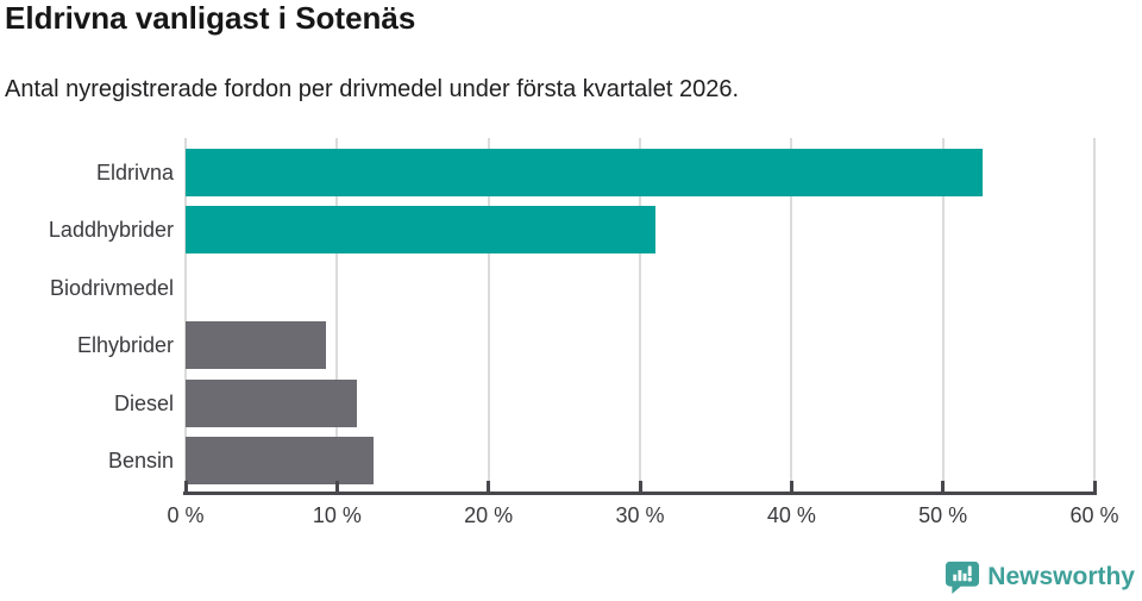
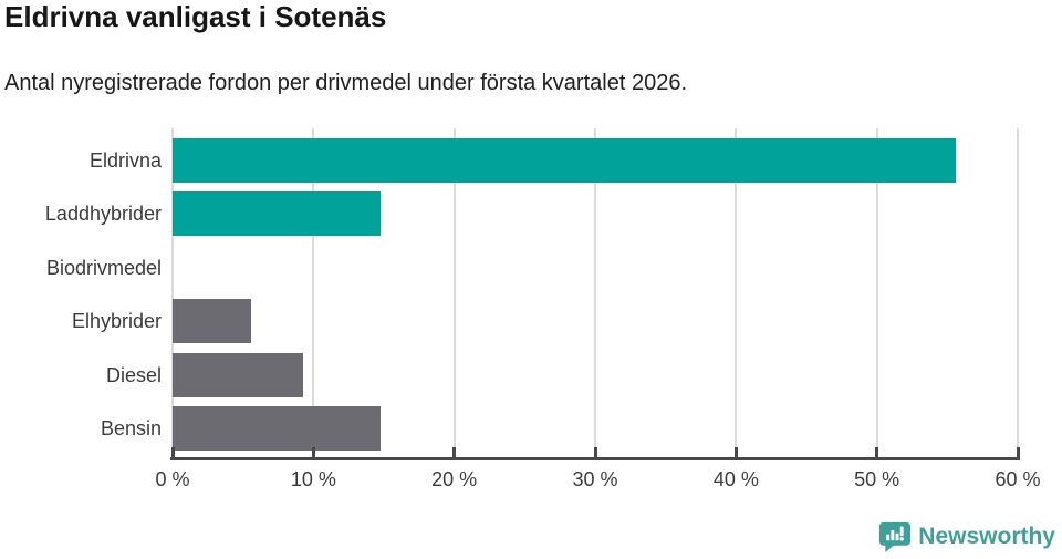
Eldrivna: 52.6% -> 55.6%
Laddhybrider: 31.0% -> 14.8%
Elhybrider: 9.3% -> 5.6%
Diesel: 11.3% -> 9.3%
Bensin: 12.4% -> 14.8%
